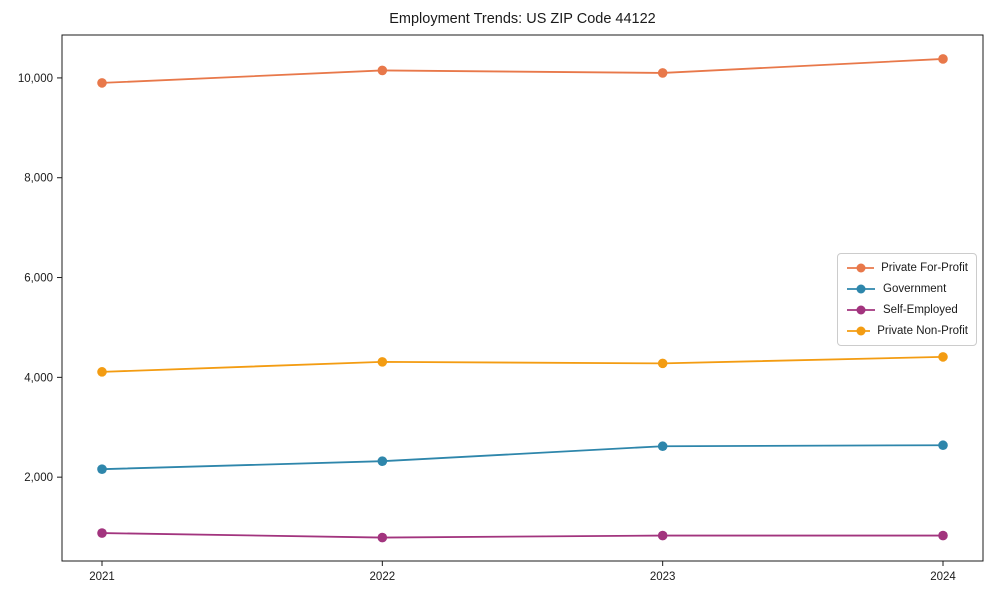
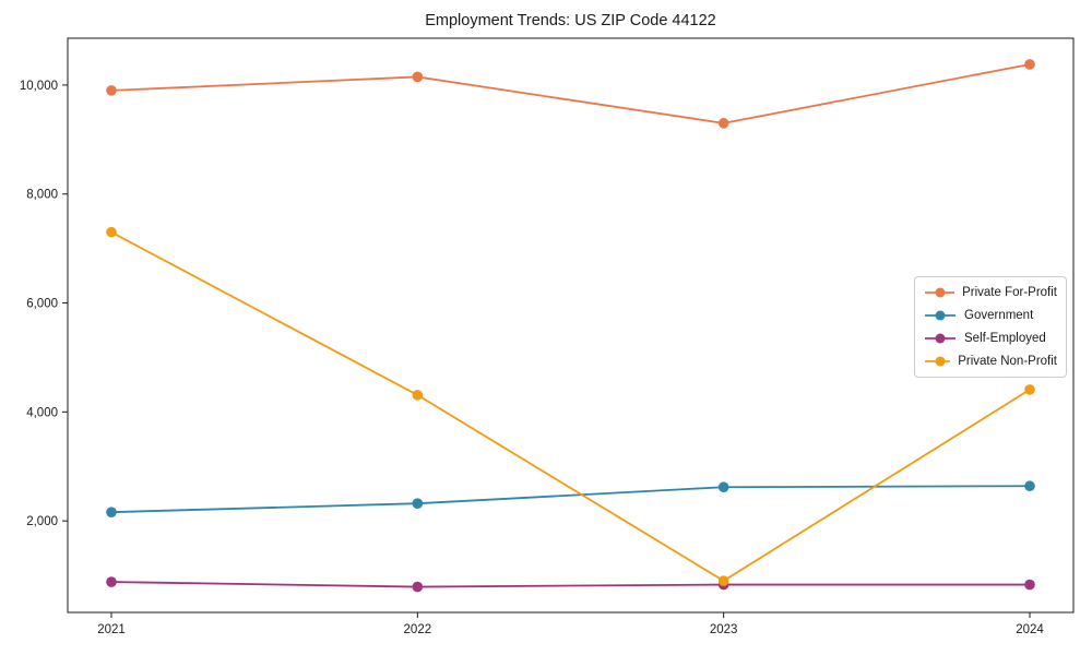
Private Non-Profit/2021: 4100 -> 7300
Private For-Profit/2023: 10100 -> 9300
Private Non-Profit/2023: 4300 -> 900
